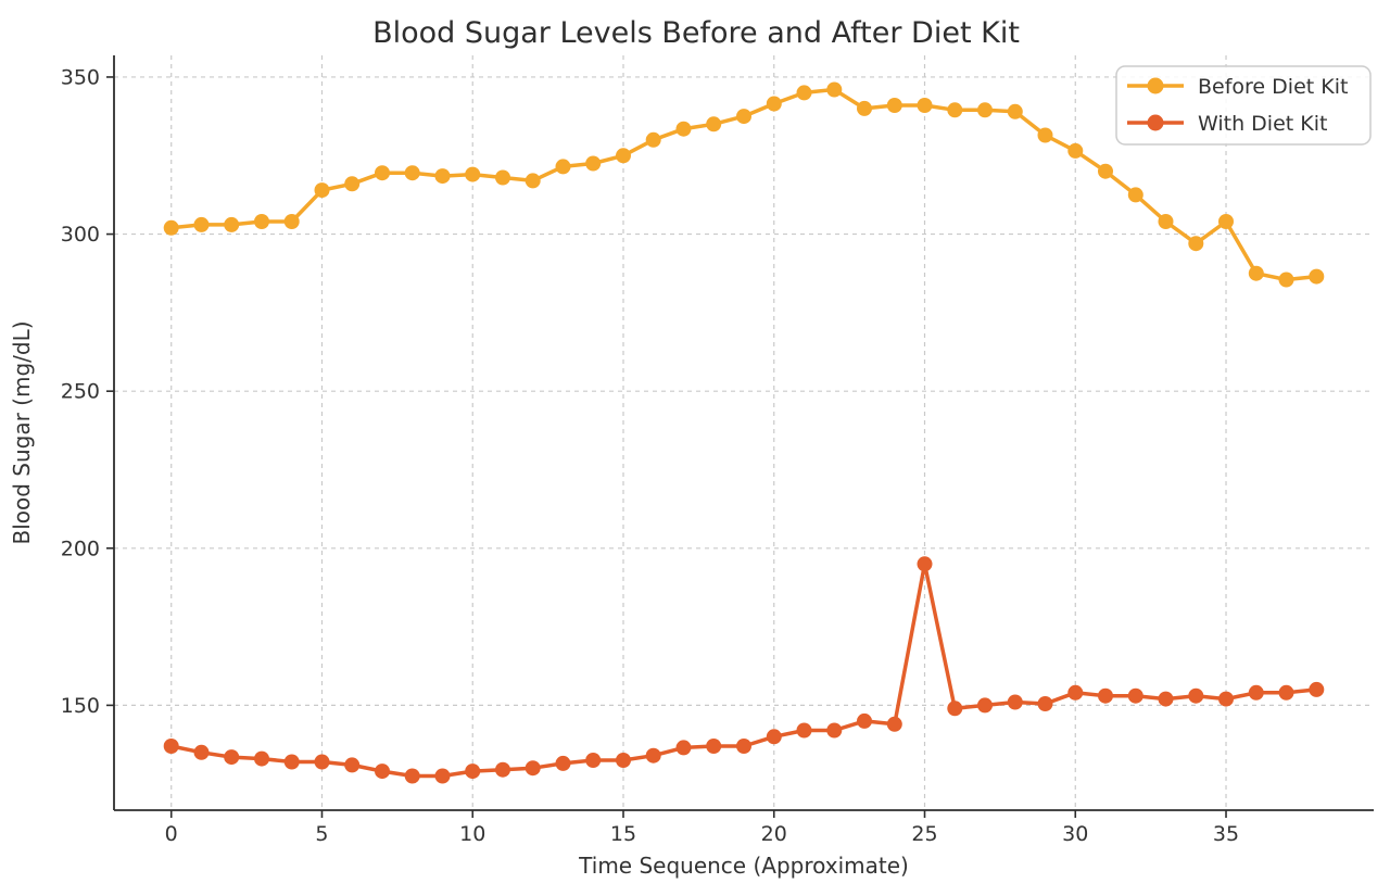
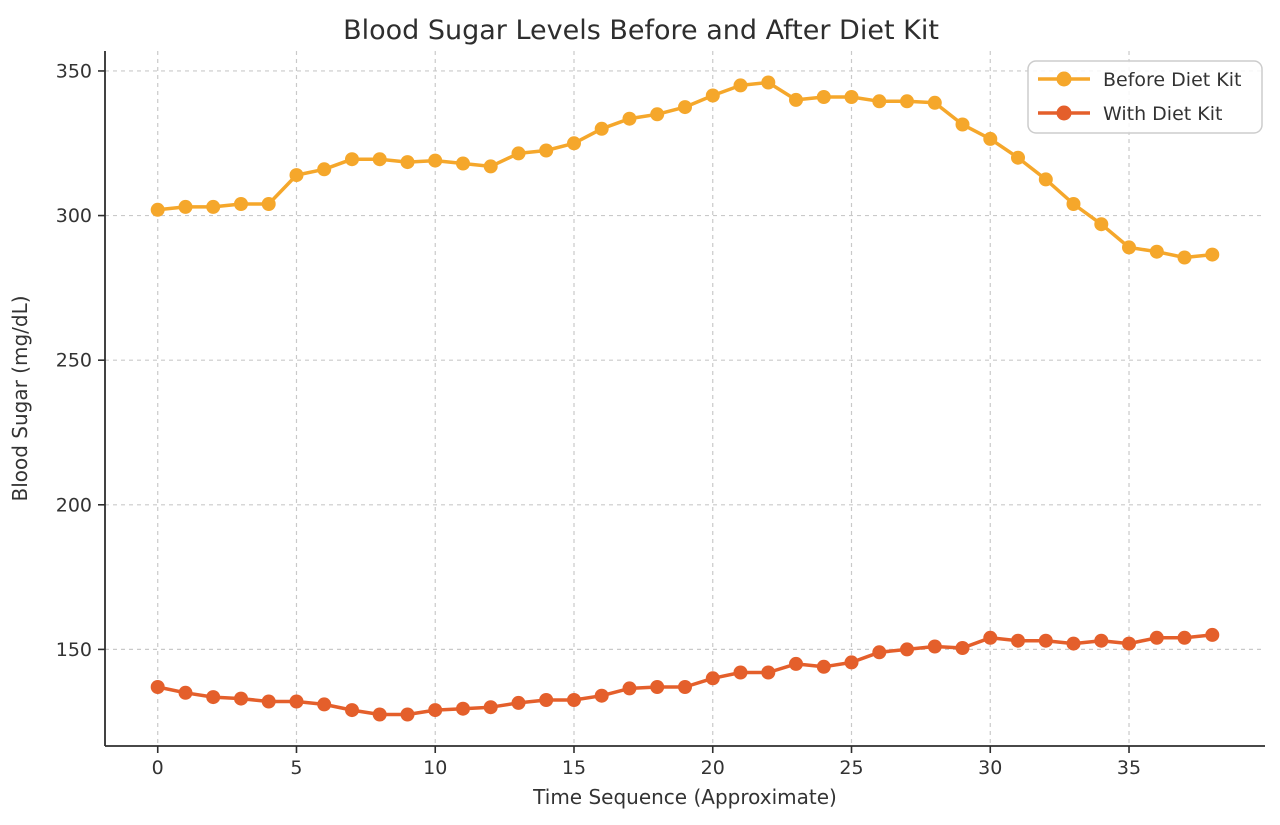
With Diet Kit/25: 195 -> 146
Before Diet Kit/35: 304 -> 289
